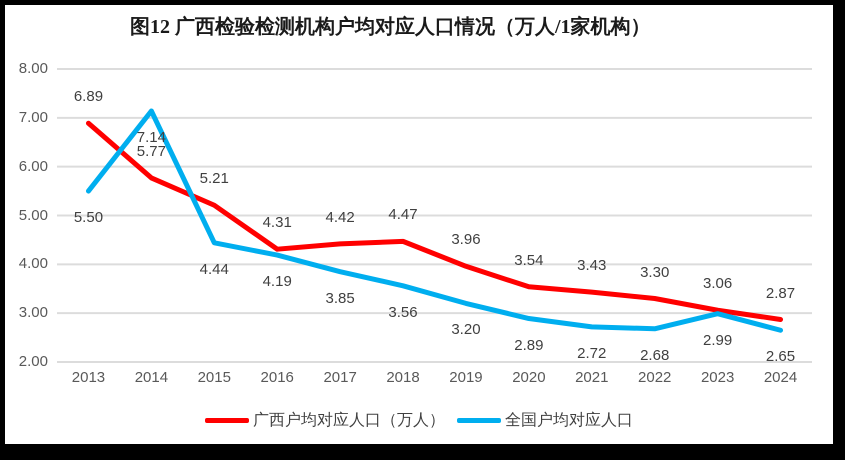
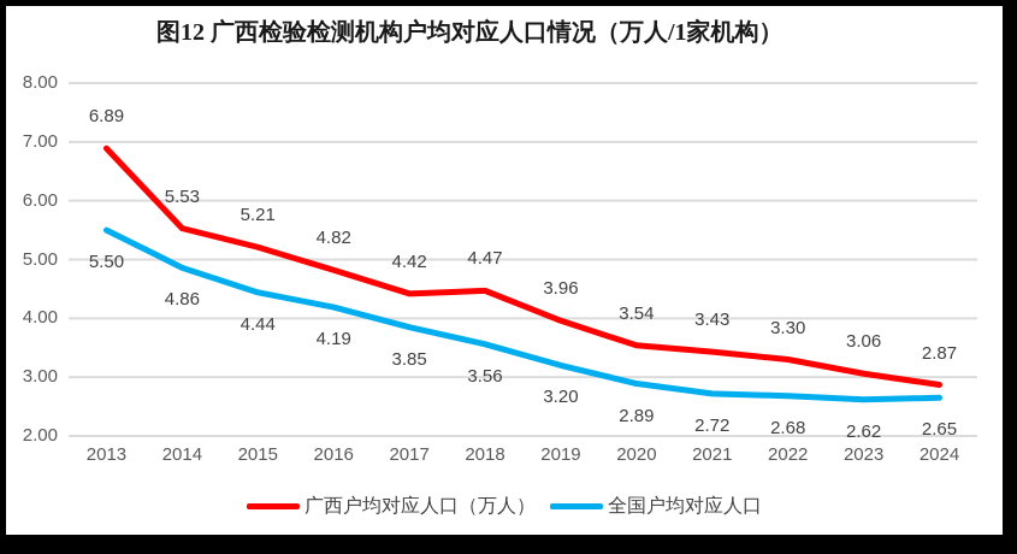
广西户均对应人口（万人）/2014: 5.77 -> 5.53
全国户均对应人口/2014: 7.14 -> 4.86
广西户均对应人口（万人）/2016: 4.31 -> 4.82
全国户均对应人口/2023: 2.99 -> 2.62
